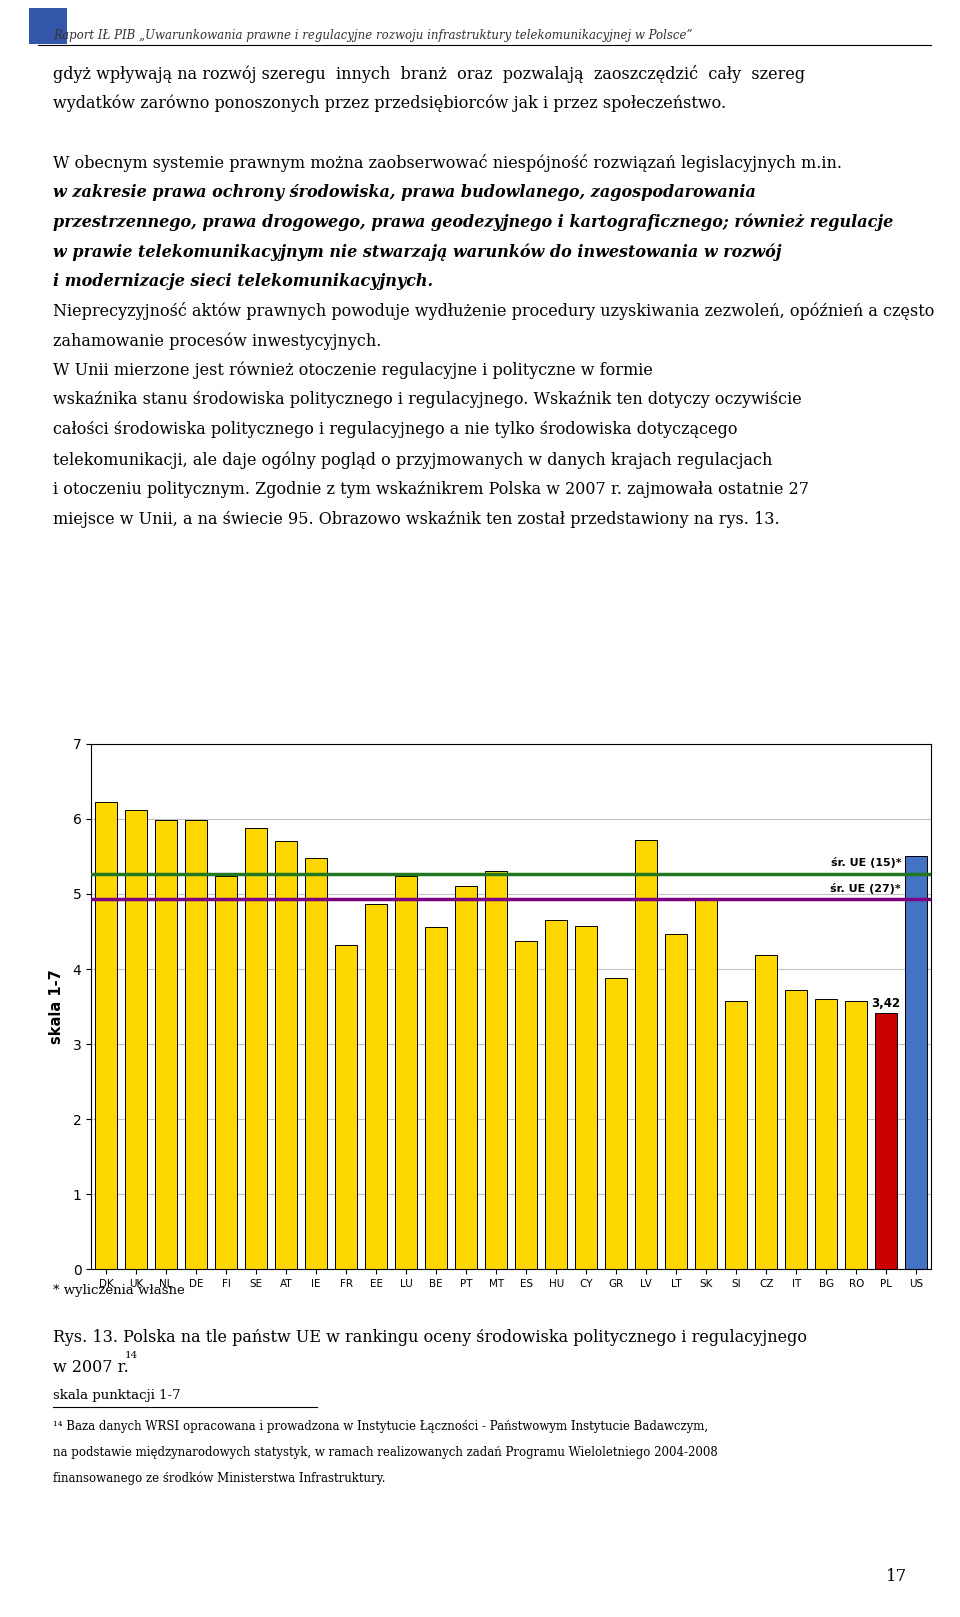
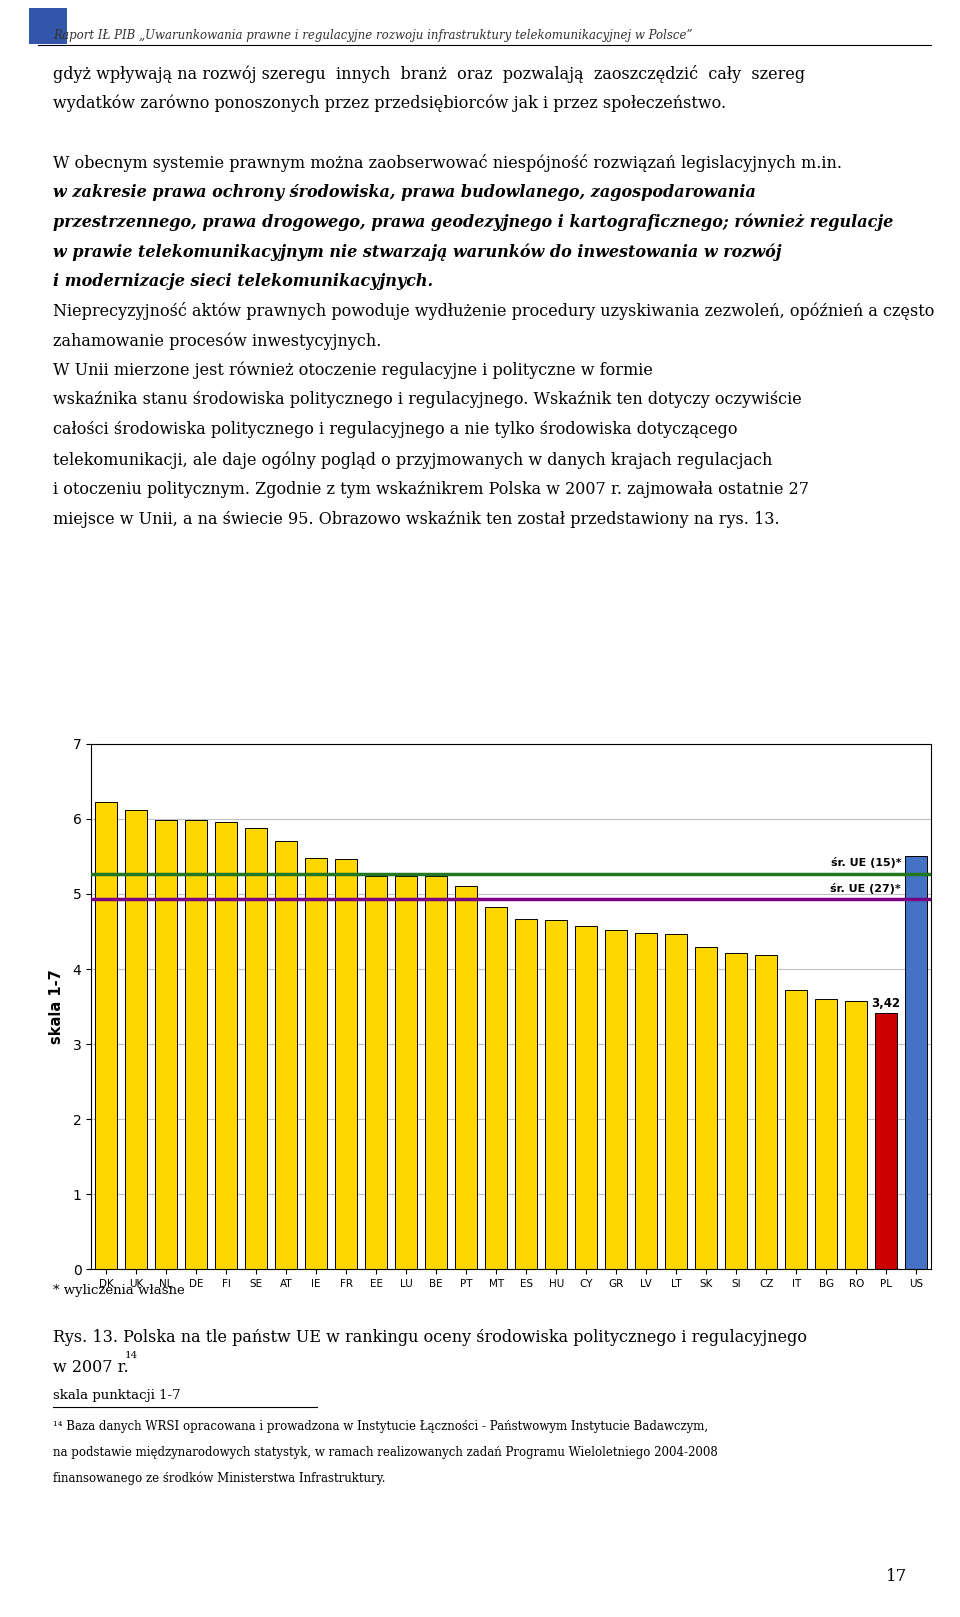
FI: 5.24 -> 5.96
FR: 4.32 -> 5.47
EE: 4.86 -> 5.24
BE: 4.56 -> 5.24
MT: 5.30 -> 4.83
ES: 4.38 -> 4.66
GR: 3.88 -> 4.52
LV: 5.72 -> 4.48
SK: 4.92 -> 4.29
SI: 3.58 -> 4.21
